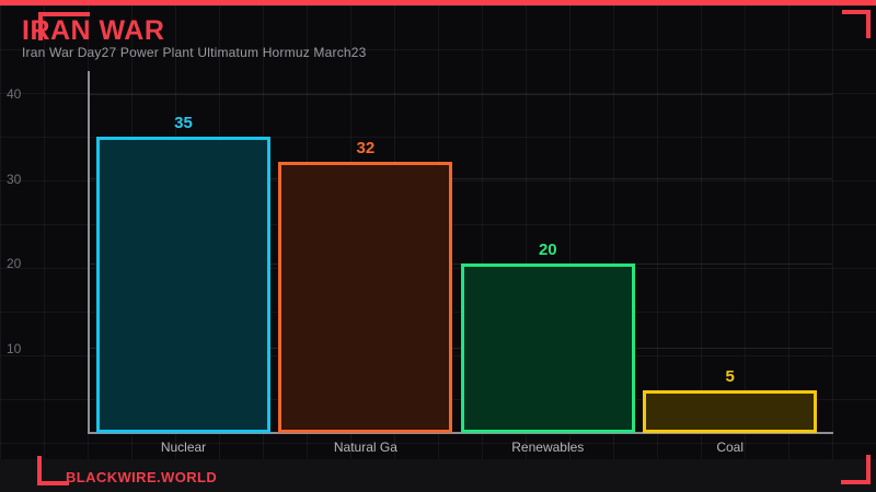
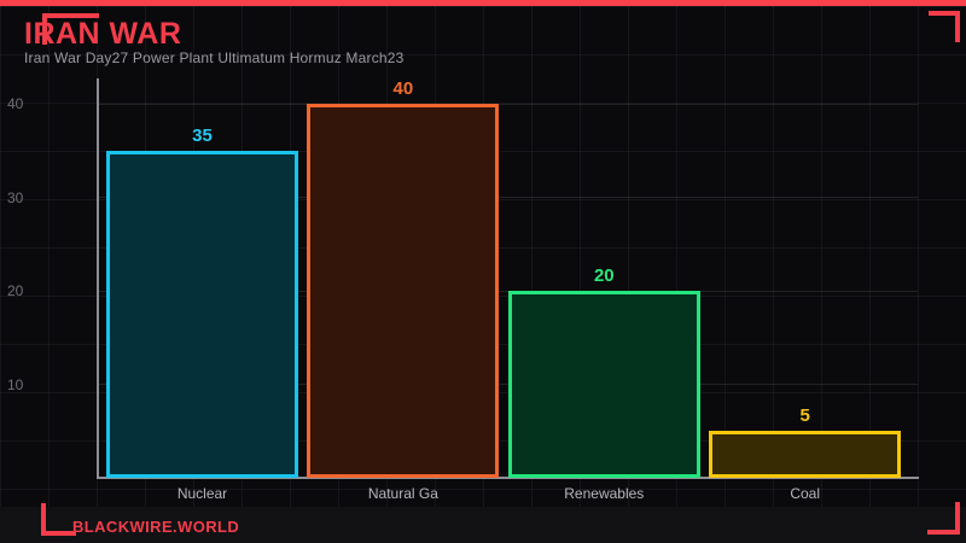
Natural Ga: 32 -> 40
